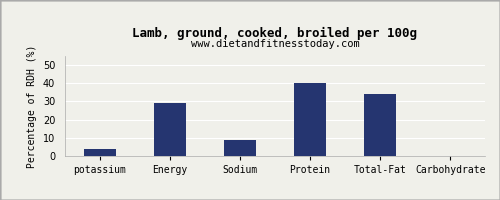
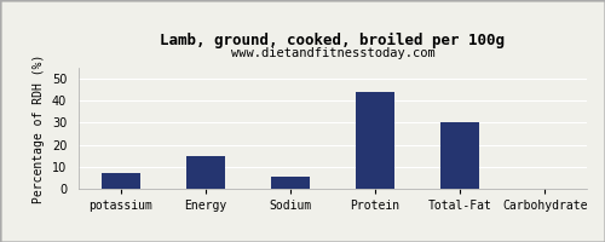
potassium: 4 -> 7
Energy: 29 -> 15
Sodium: 9 -> 6
Protein: 40 -> 44
Total-Fat: 34 -> 30
